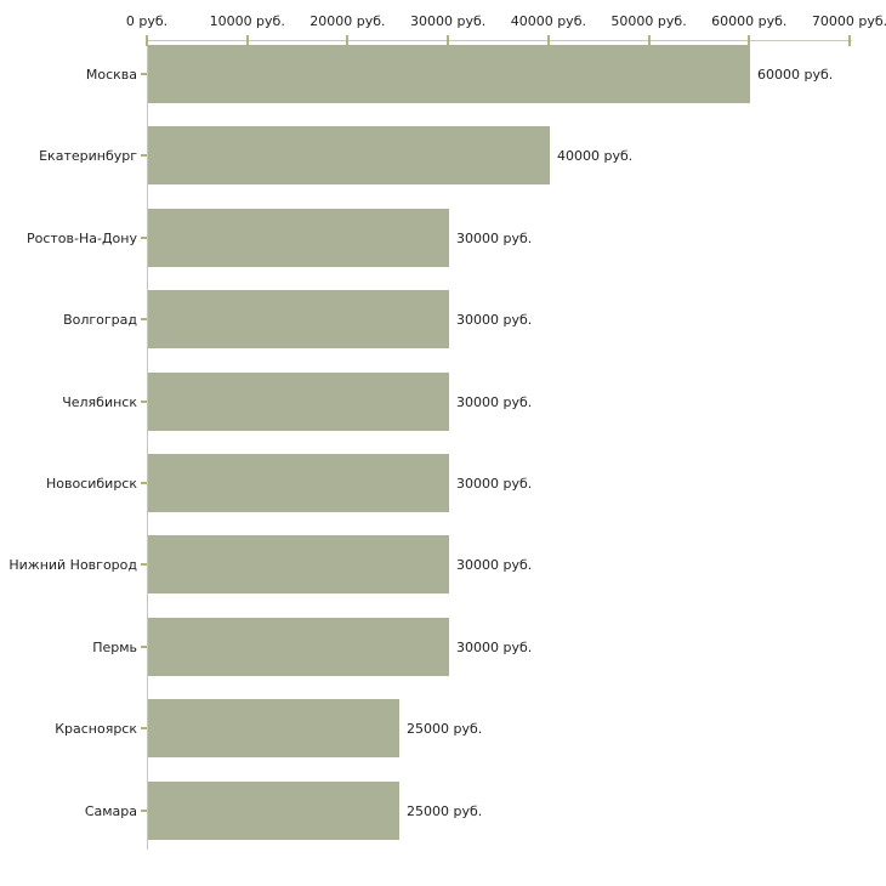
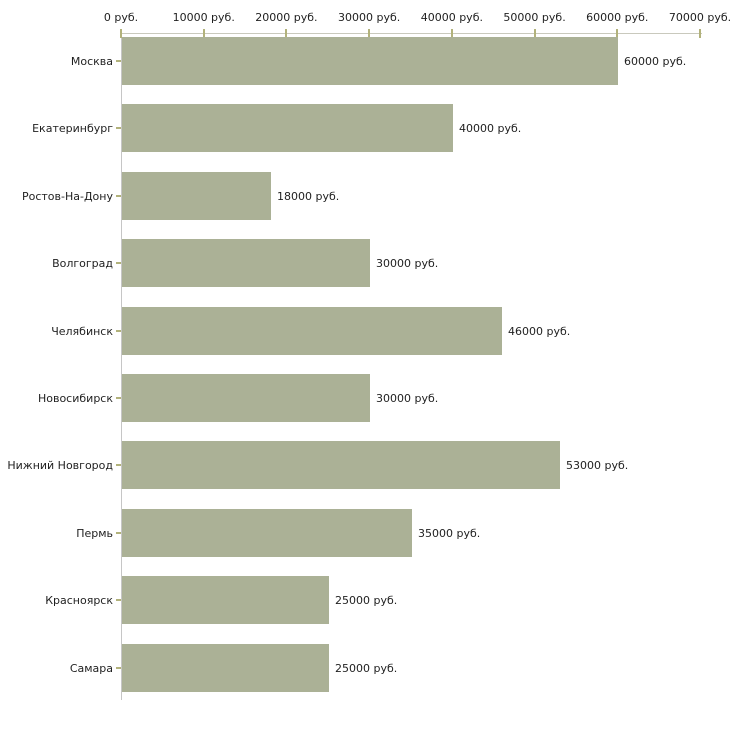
Ростов-На-Дону: 30000 -> 18000
Челябинск: 30000 -> 46000
Нижний Новгород: 30000 -> 53000
Пермь: 30000 -> 35000
